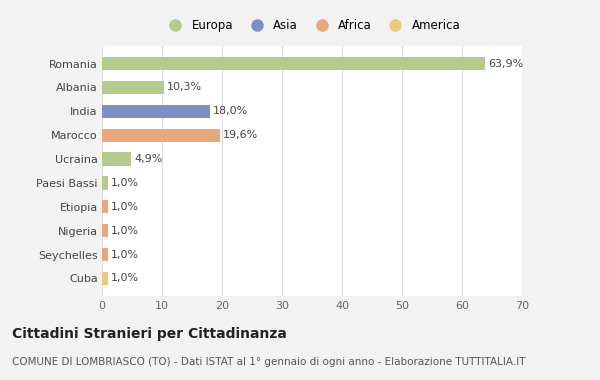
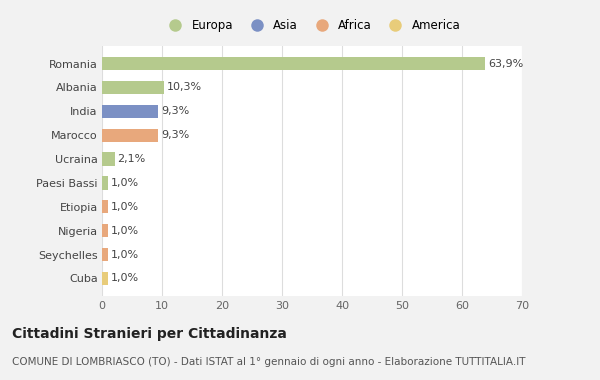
India: 18,0% -> 9,3%
Marocco: 19,6% -> 9,3%
Ucraina: 4,9% -> 2,1%
